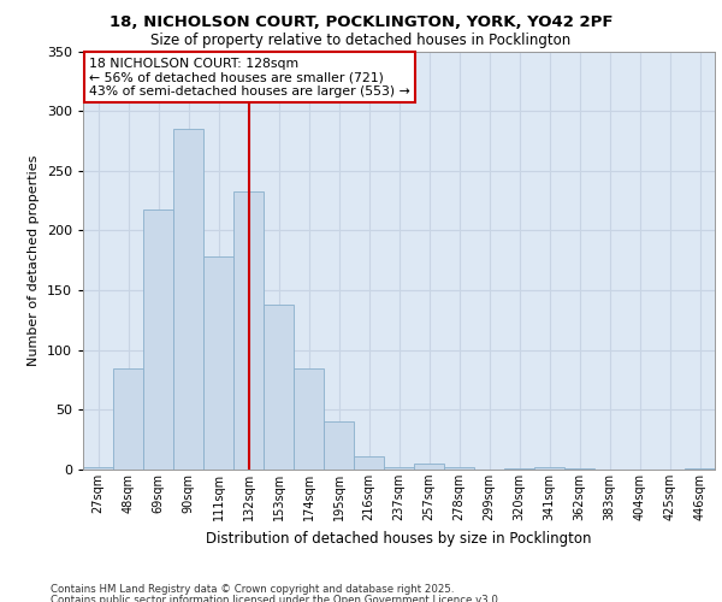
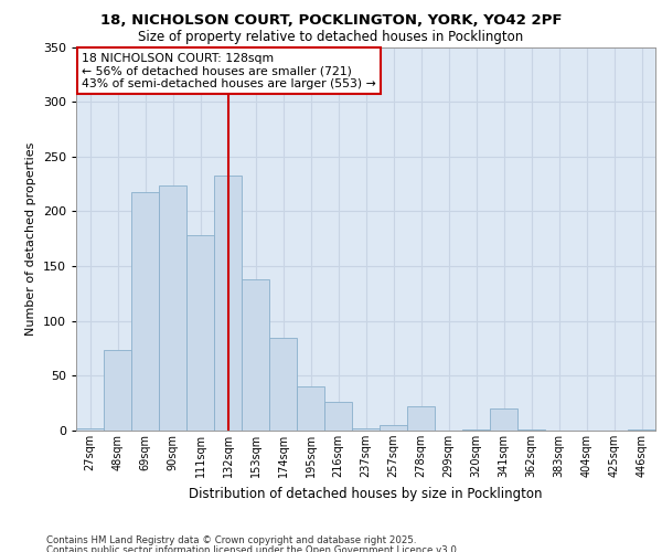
48sqm: 85 -> 74
90sqm: 285 -> 224
216sqm: 11 -> 26
278sqm: 2 -> 22
341sqm: 2 -> 20
